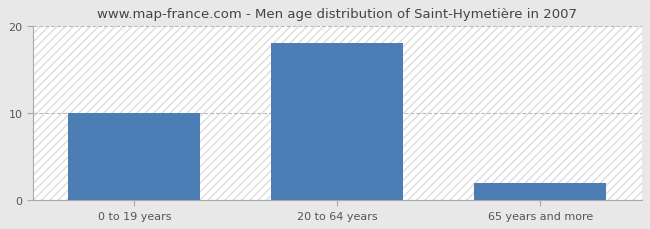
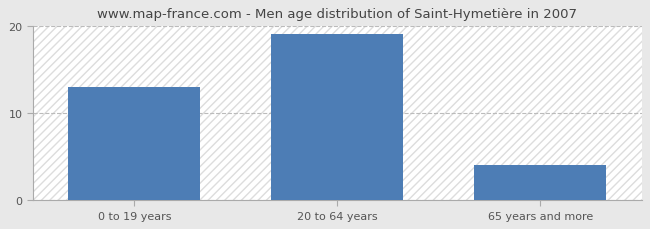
0 to 19 years: 10 -> 13
20 to 64 years: 18 -> 19
65 years and more: 2 -> 4
